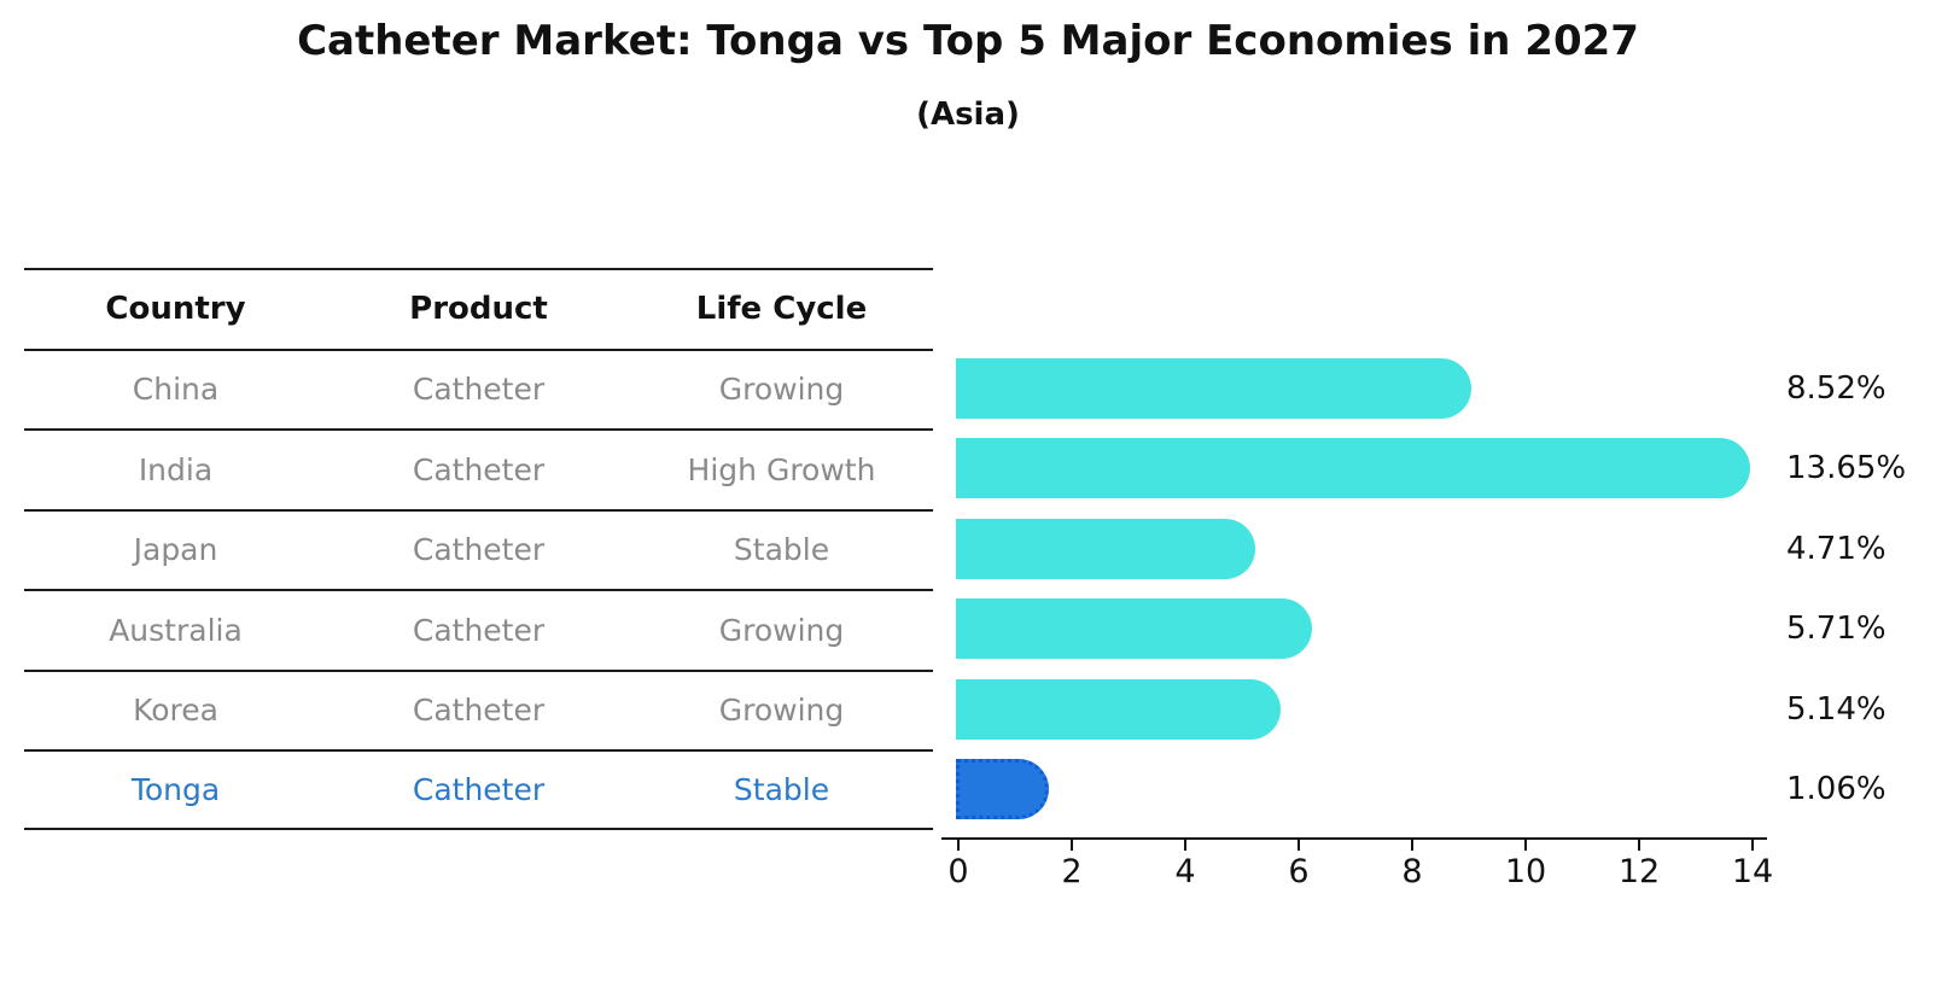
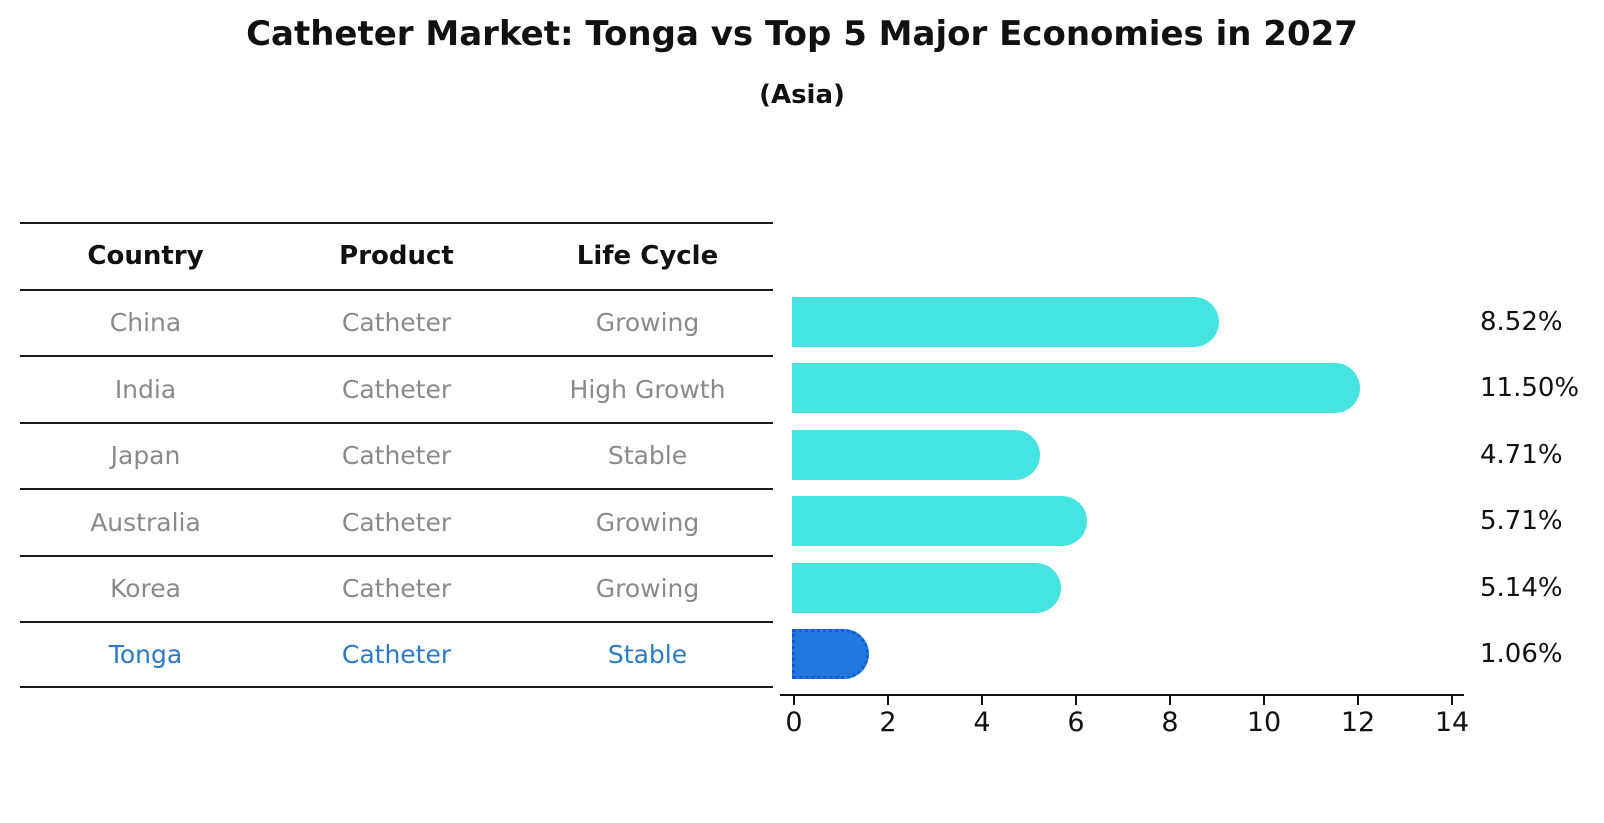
India: 13.65% -> 11.50%
